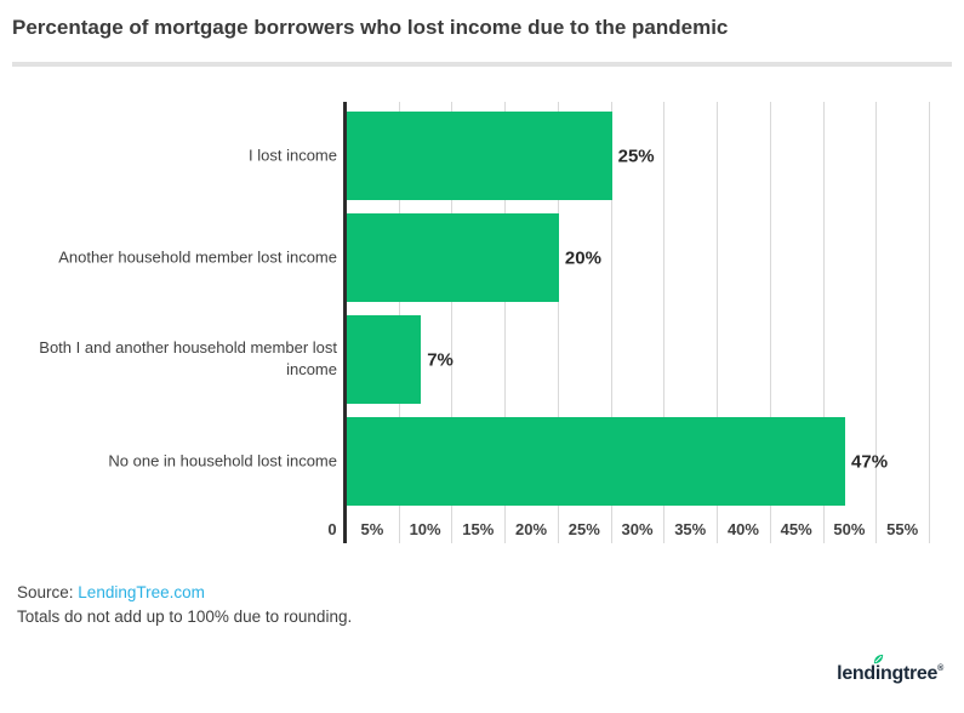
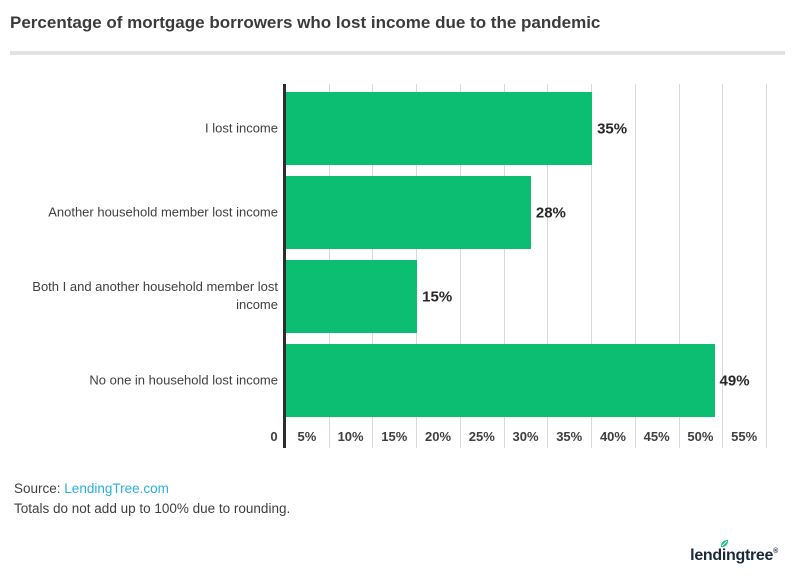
I lost income: 25% -> 35%
Another household member lost income: 20% -> 28%
Both I and another household member lost income: 7% -> 15%
No one in household lost income: 47% -> 49%
